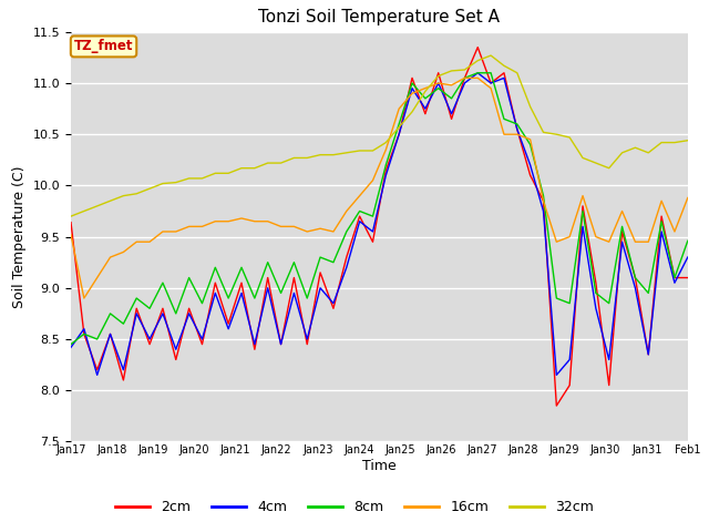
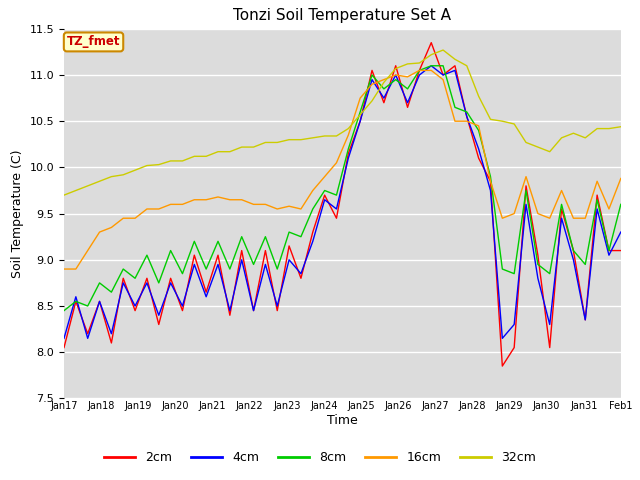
2cm/Jan17: 9.64 -> 8.05
4cm/Jan17: 8.42 -> 8.15
16cm/Jan17: 9.52 -> 8.90
8cm/Feb1: 9.46 -> 9.60
